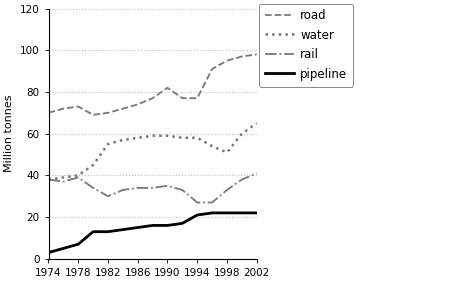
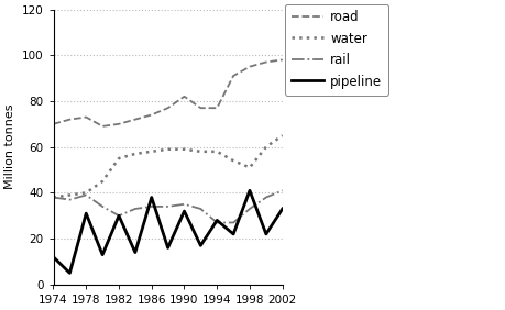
pipeline/1974: 3 -> 12
pipeline/1978: 7 -> 31
pipeline/1982: 13 -> 30
pipeline/1986: 15 -> 38
pipeline/1990: 16 -> 32
pipeline/1994: 21 -> 28
pipeline/1998: 22 -> 41
pipeline/2002: 22 -> 33
